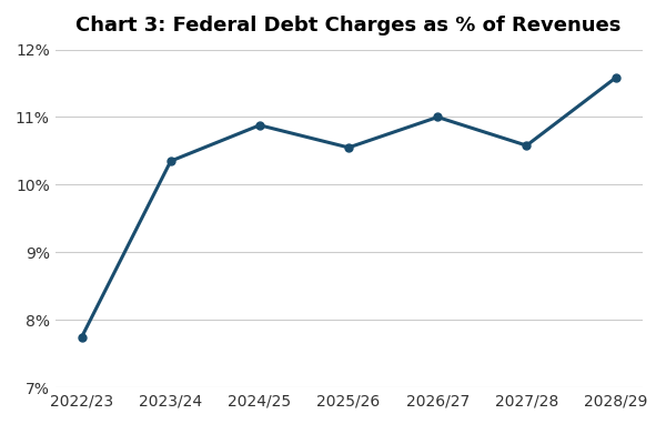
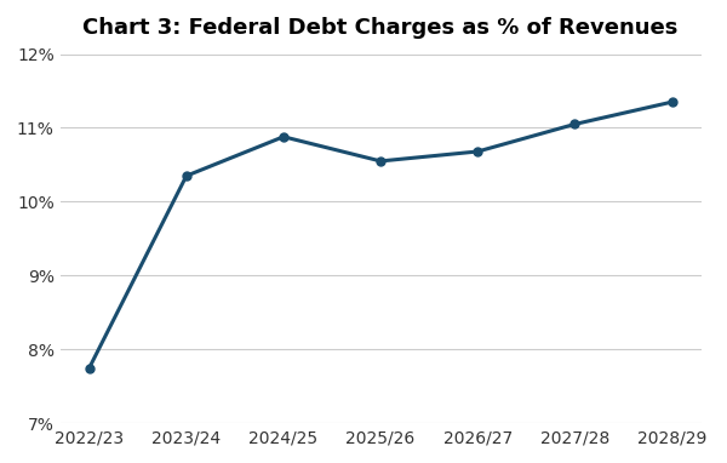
2026/27: 11.00% -> 10.68%
2027/28: 10.58% -> 11.05%
2028/29: 11.58% -> 11.35%
